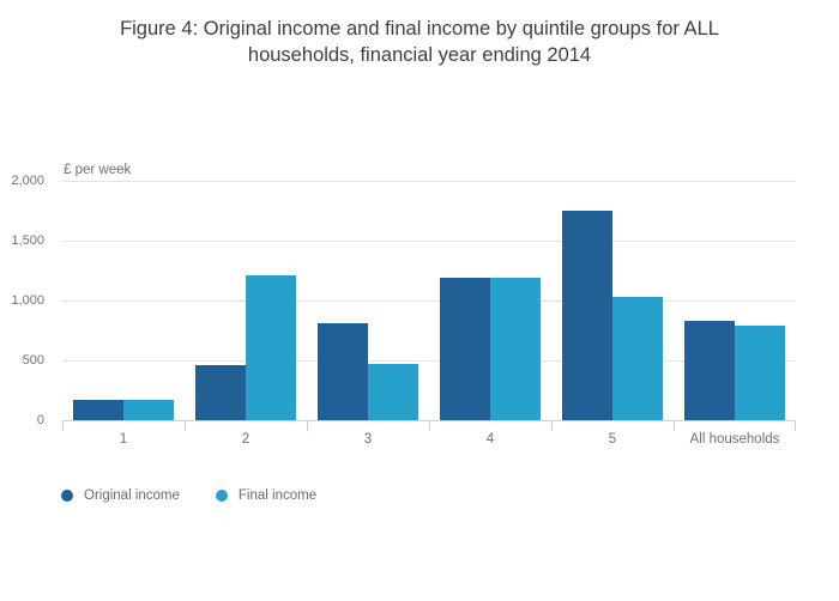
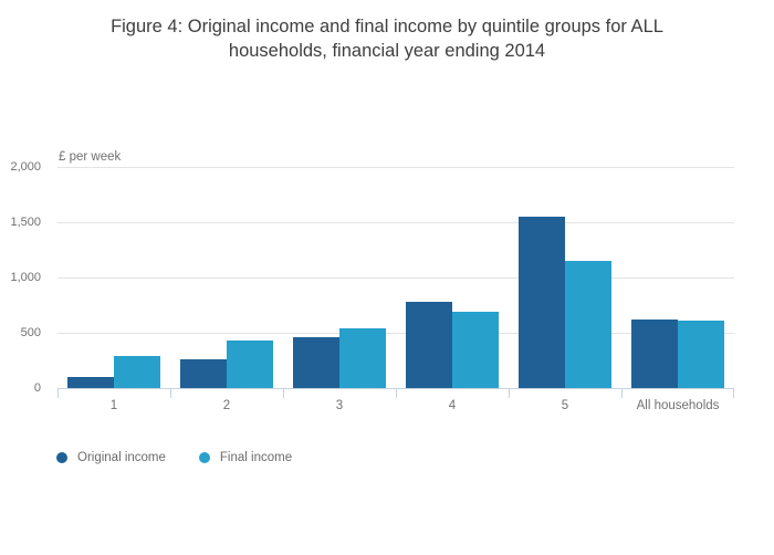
Original income/1: 170 -> 100
Final income/1: 170 -> 290
Original income/2: 460 -> 260
Final income/2: 1210 -> 440
Original income/3: 810 -> 460
Final income/3: 470 -> 540
Original income/4: 1190 -> 780
Final income/4: 1190 -> 690
Original income/5: 1750 -> 1550
Final income/5: 1030 -> 1150
Original income/All households: 830 -> 620
Final income/All households: 790 -> 620
